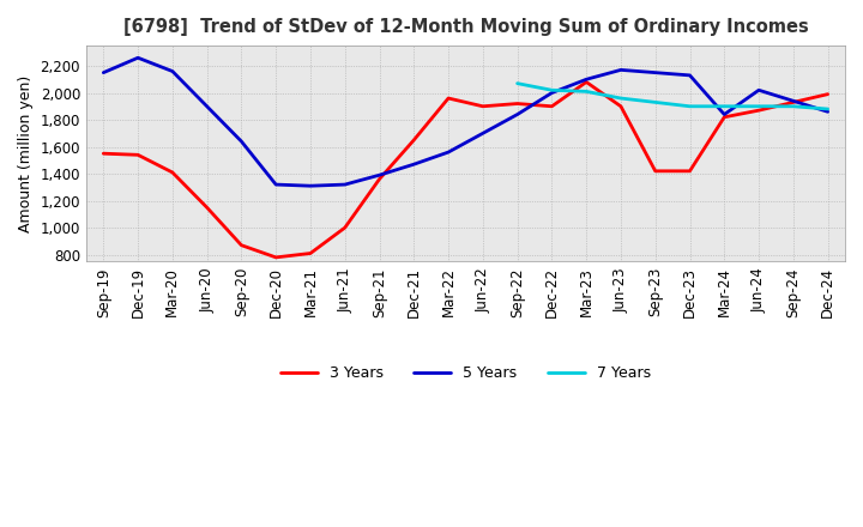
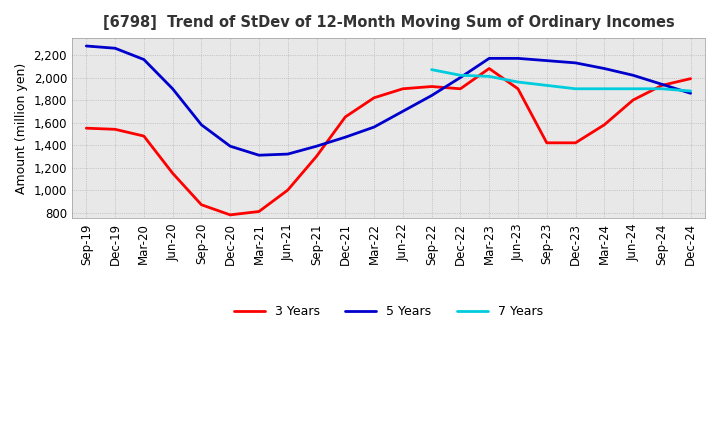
5 Years/Sep-19: 2,150 -> 2,280
3 Years/Mar-20: 1,410 -> 1,480
5 Years/Sep-20: 1,640 -> 1,580
5 Years/Dec-20: 1,320 -> 1,390
3 Years/Sep-21: 1,360 -> 1,300
3 Years/Mar-22: 1,960 -> 1,820
5 Years/Mar-23: 2,100 -> 2,170
3 Years/Mar-24: 1,820 -> 1,580
5 Years/Mar-24: 1,840 -> 2,080
3 Years/Jun-24: 1,870 -> 1,800
